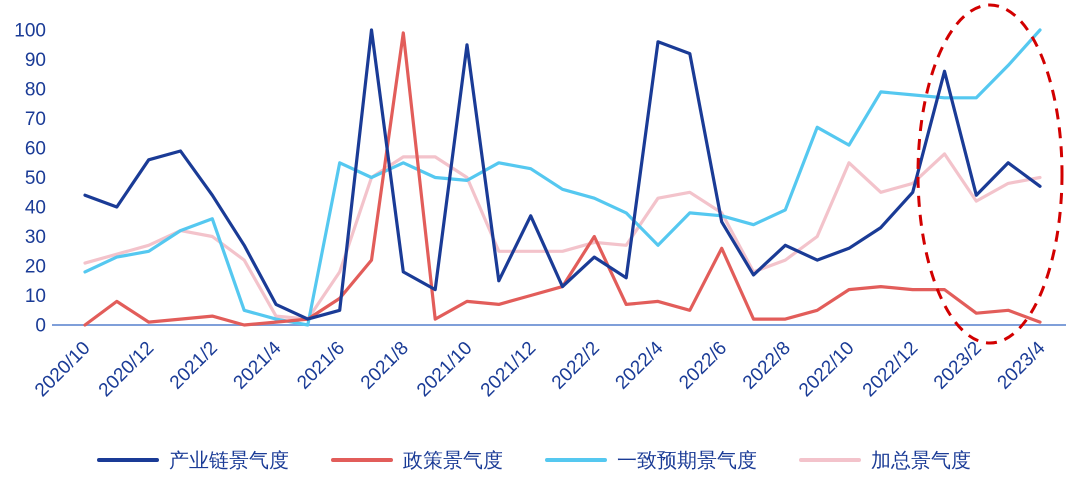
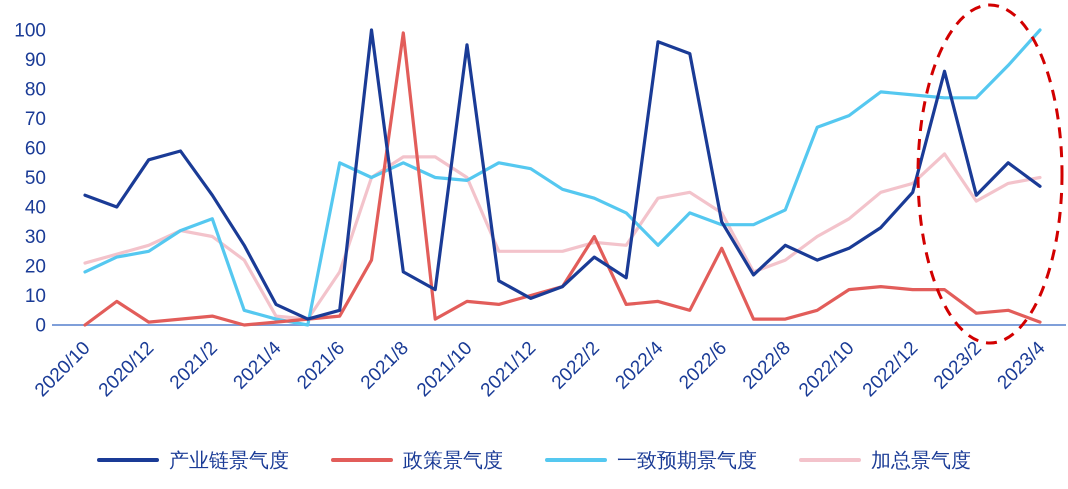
政策景气度/2021/6: 9 -> 3
产业链景气度/2021/12: 37 -> 9
一致预期景气度/2022/6: 37 -> 34
一致预期景气度/2022/10: 61 -> 71
加总景气度/2022/10: 55 -> 36
